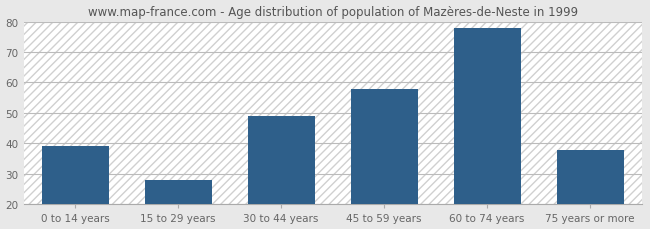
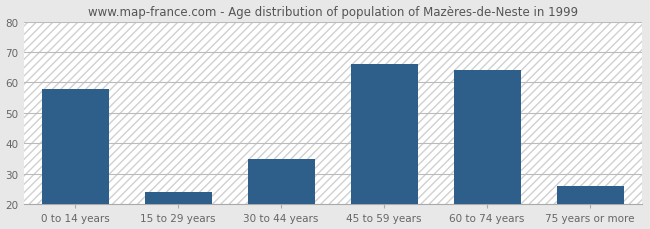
0 to 14 years: 39 -> 58
15 to 29 years: 28 -> 24
30 to 44 years: 49 -> 35
45 to 59 years: 58 -> 66
60 to 74 years: 78 -> 64
75 years or more: 38 -> 26
